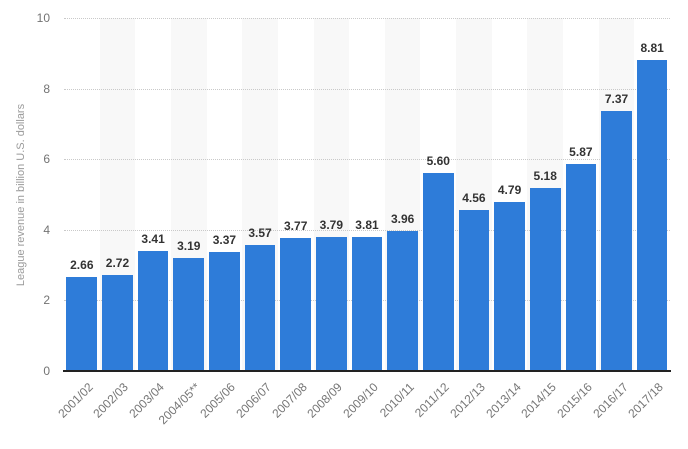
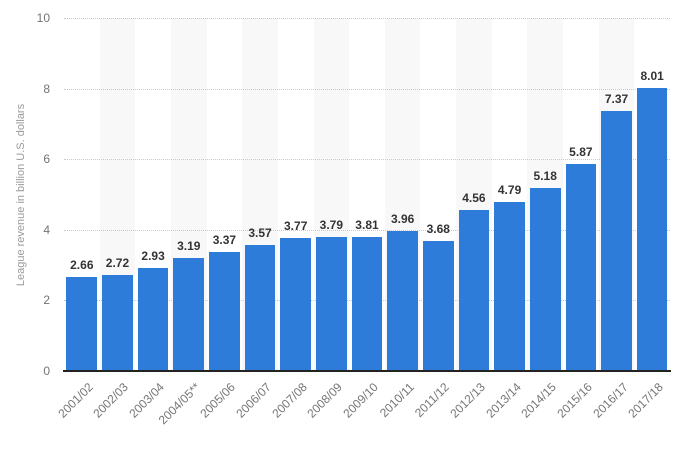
2003/04: 3.41 -> 2.93
2011/12: 5.60 -> 3.68
2017/18: 8.81 -> 8.01
